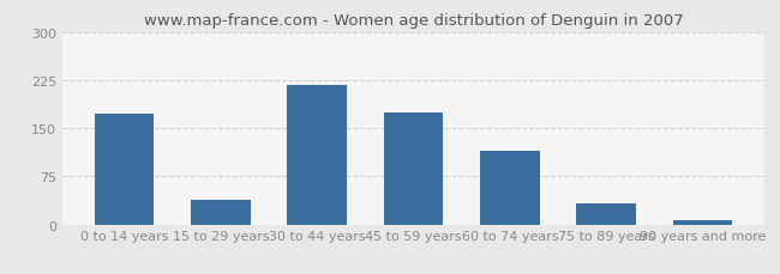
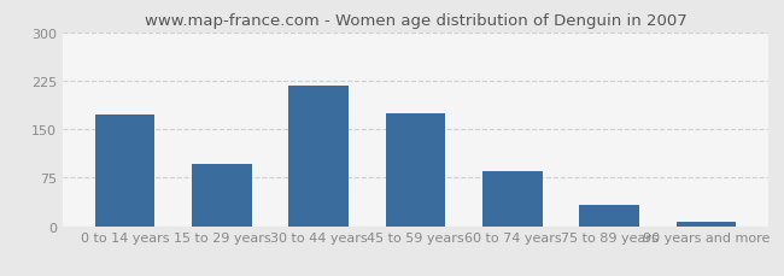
15 to 29 years: 38 -> 96
60 to 74 years: 114 -> 85
